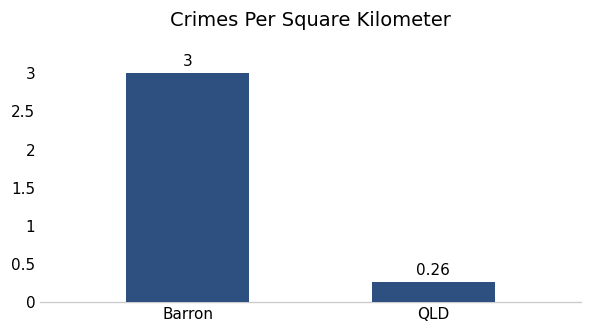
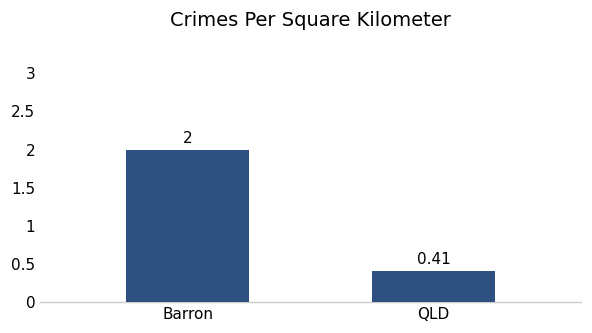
Barron: 3 -> 2
QLD: 0.26 -> 0.41
